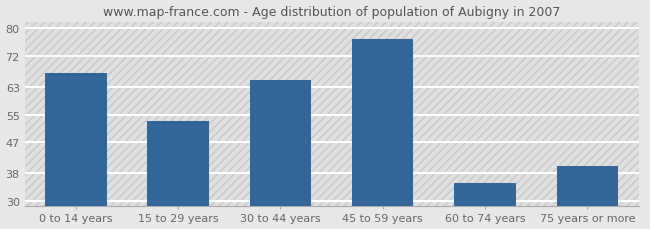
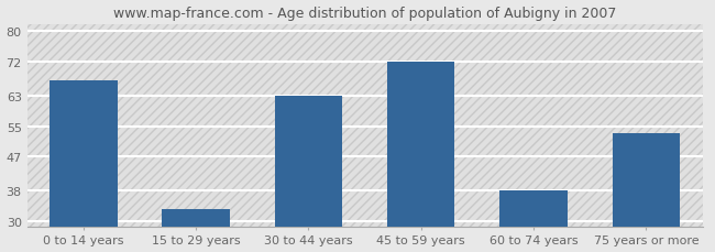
15 to 29 years: 53 -> 33
30 to 44 years: 65 -> 63
45 to 59 years: 77 -> 72
60 to 74 years: 35 -> 38
75 years or more: 40 -> 53
